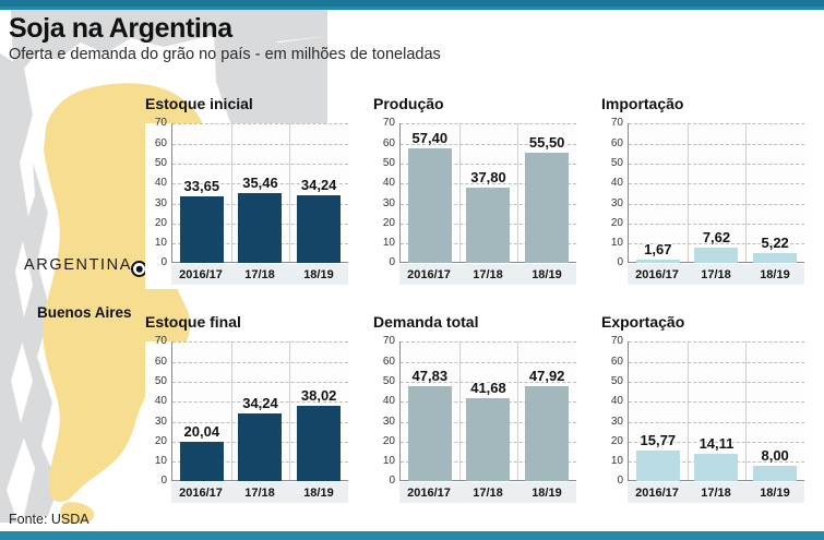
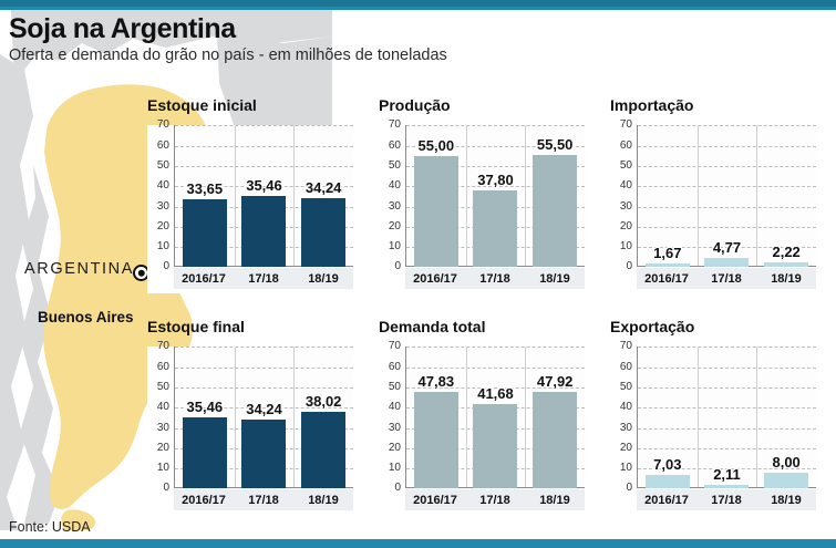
Produção/2016/17: 57,40 -> 55,00
Importação/17/18: 7,62 -> 4,77
Importação/18/19: 5,22 -> 2,22
Estoque final/2016/17: 20,04 -> 35,46
Exportação/2016/17: 15,77 -> 7,03
Exportação/17/18: 14,11 -> 2,11
